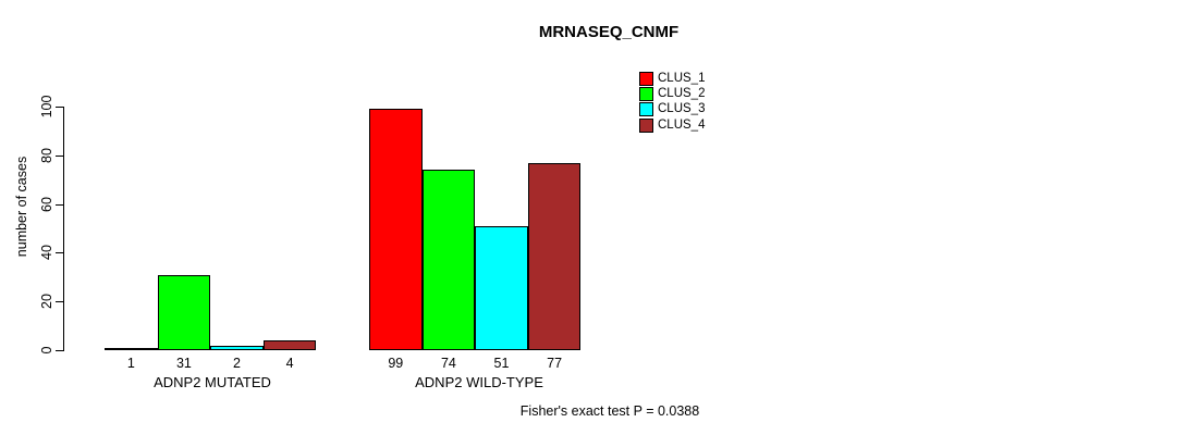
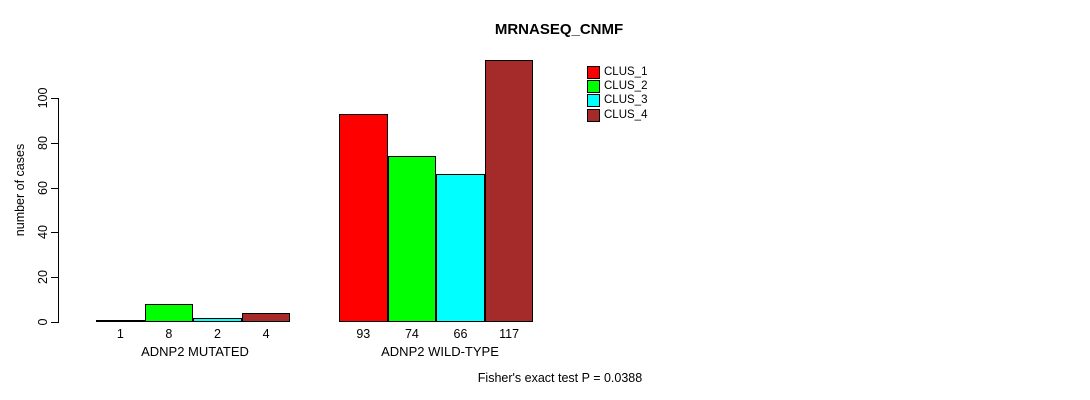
CLUS_2/ADNP2 MUTATED: 31 -> 8
CLUS_1/ADNP2 WILD-TYPE: 99 -> 93
CLUS_3/ADNP2 WILD-TYPE: 51 -> 66
CLUS_4/ADNP2 WILD-TYPE: 77 -> 117
